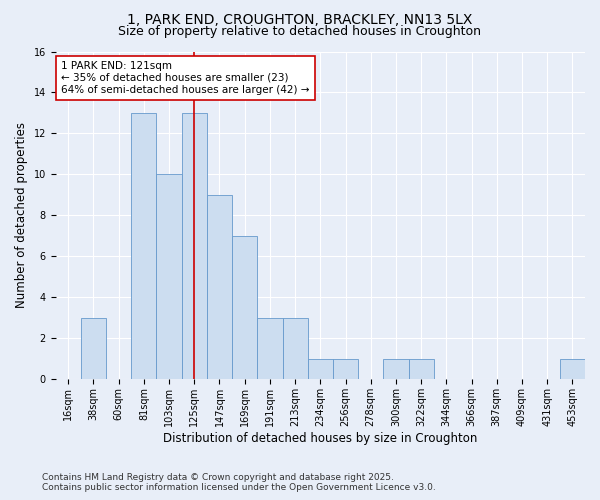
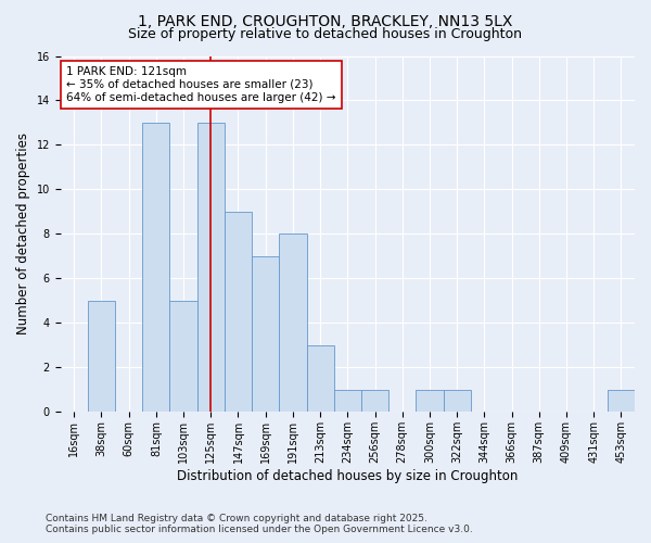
38sqm: 3 -> 5
103sqm: 10 -> 5
191sqm: 3 -> 8
